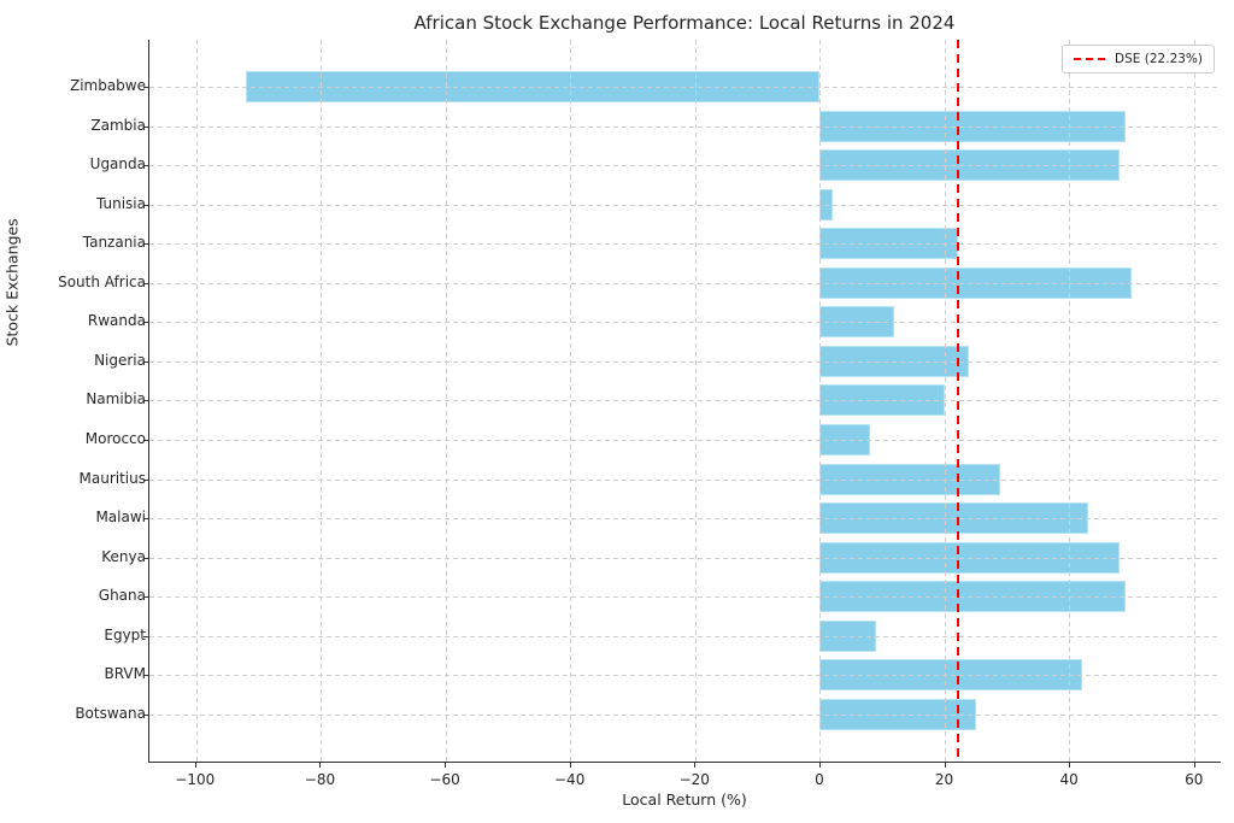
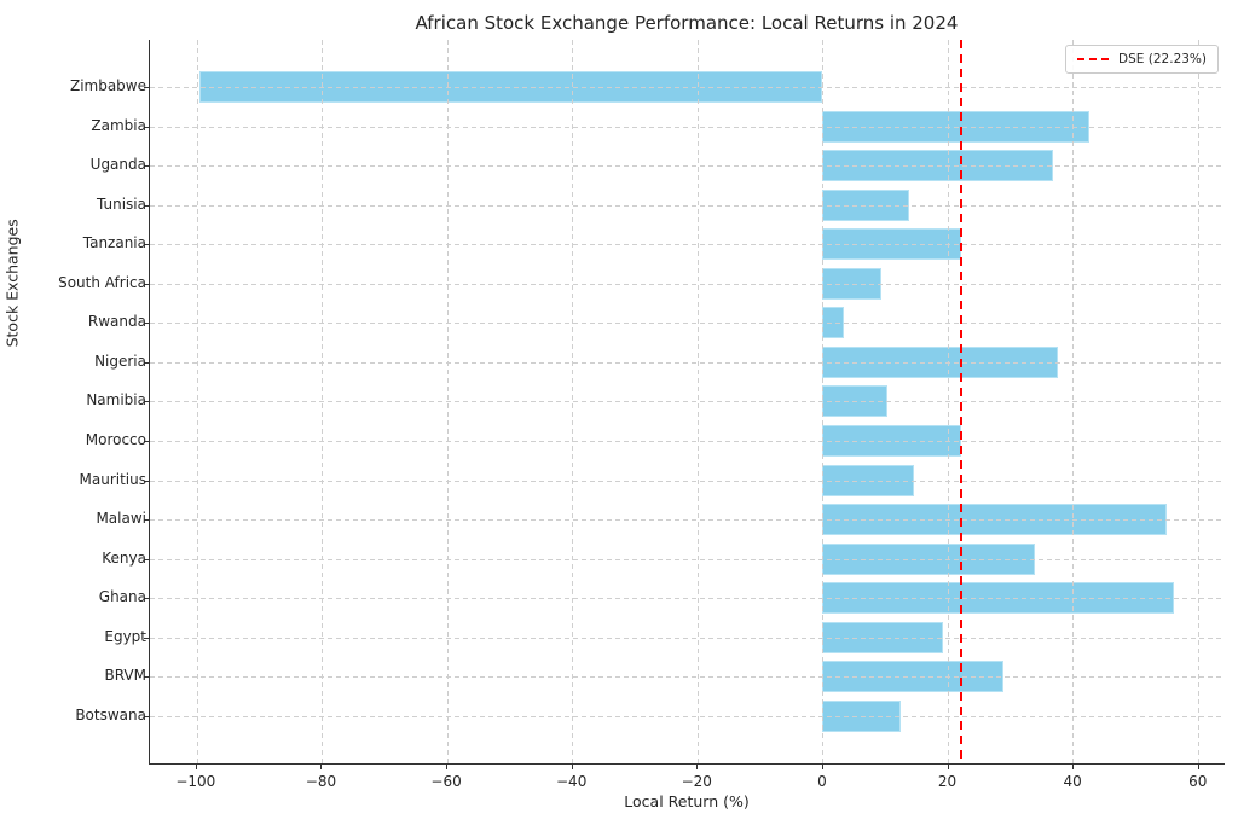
Zimbabwe: -92 -> -100
Zambia: 49 -> 43
Uganda: 48 -> 37
Tunisia: 2 -> 14
South Africa: 50 -> 9
Rwanda: 12 -> 4
Nigeria: 24 -> 38
Namibia: 20 -> 10
Morocco: 8 -> 22
Mauritius: 29 -> 15
Malawi: 43 -> 55
Kenya: 48 -> 34
Ghana: 49 -> 56
Egypt: 9 -> 19
BRVM: 42 -> 29
Botswana: 25 -> 12
